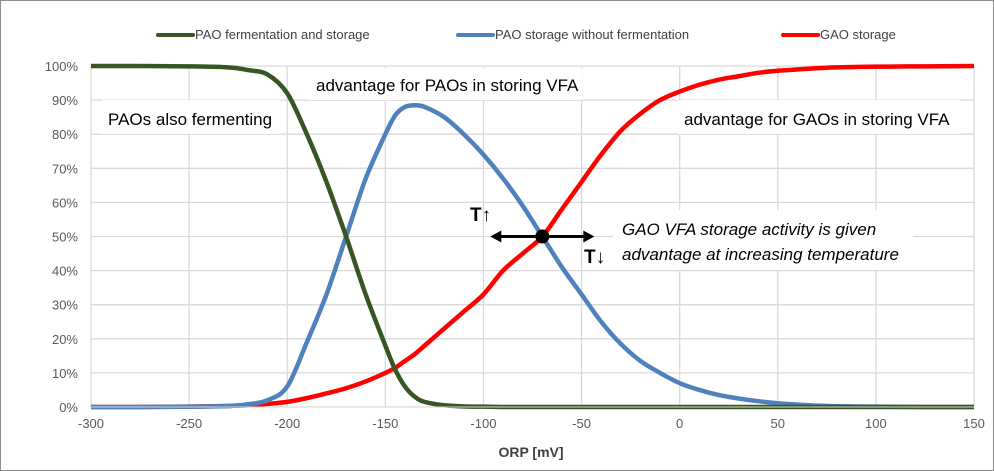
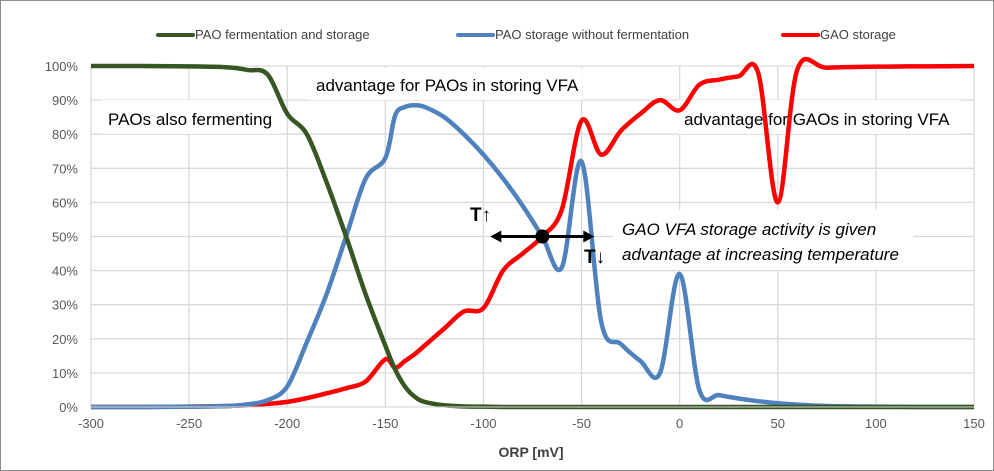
PAO fermentation and storage/-200: 92% -> 86%
PAO storage without fermentation/-150: 80% -> 73%
GAO storage/-150: 10% -> 14%
GAO storage/-100: 33% -> 29%
PAO storage without fermentation/-50: 33% -> 72%
GAO storage/-50: 66% -> 84%
PAO storage without fermentation/0: 7% -> 39%
GAO storage/0: 92% -> 87%
GAO storage/50: 99% -> 60%
